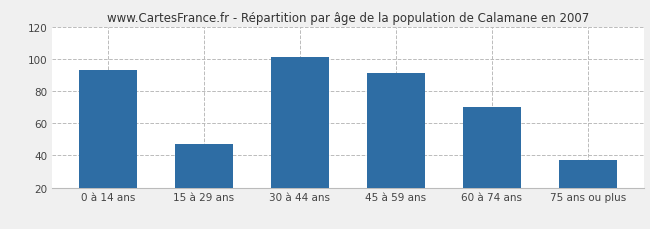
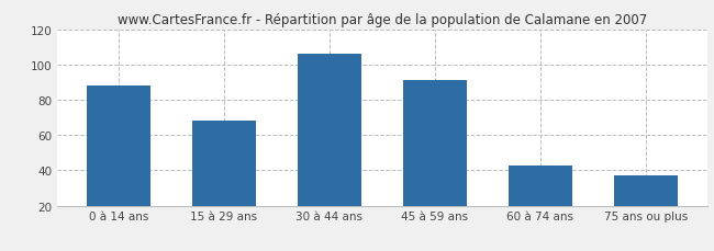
0 à 14 ans: 93 -> 88
15 à 29 ans: 47 -> 68
30 à 44 ans: 101 -> 106
60 à 74 ans: 70 -> 43
